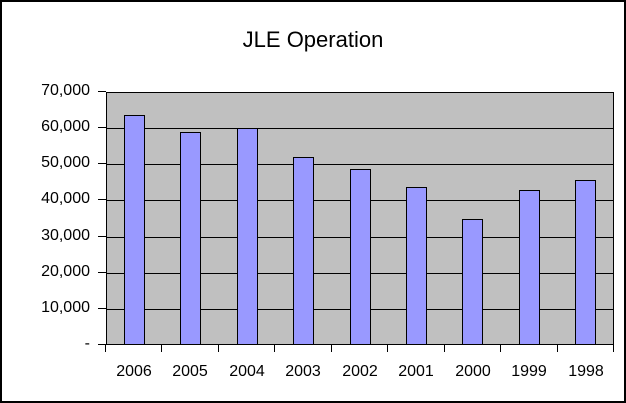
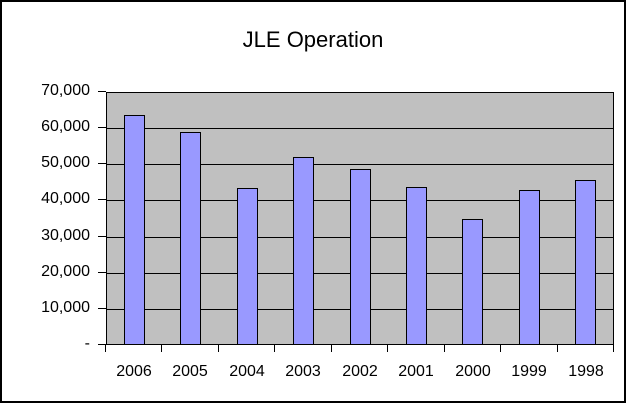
2004: 60000 -> 44000
